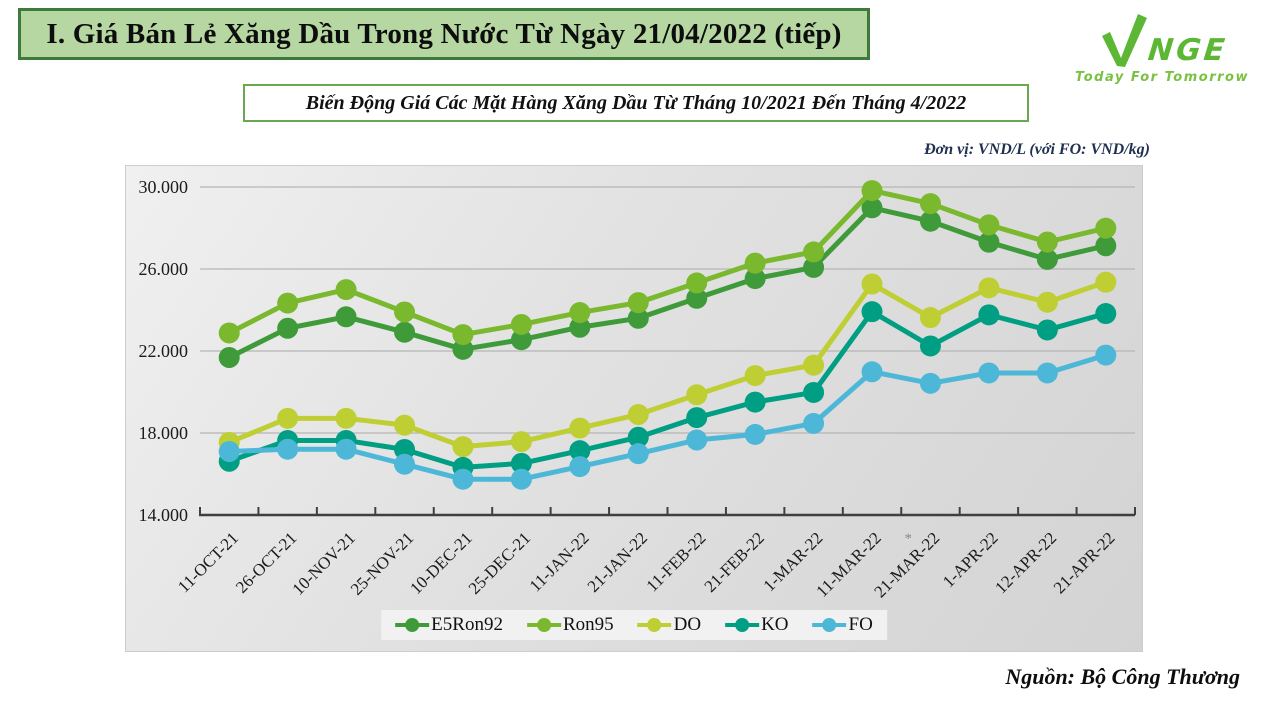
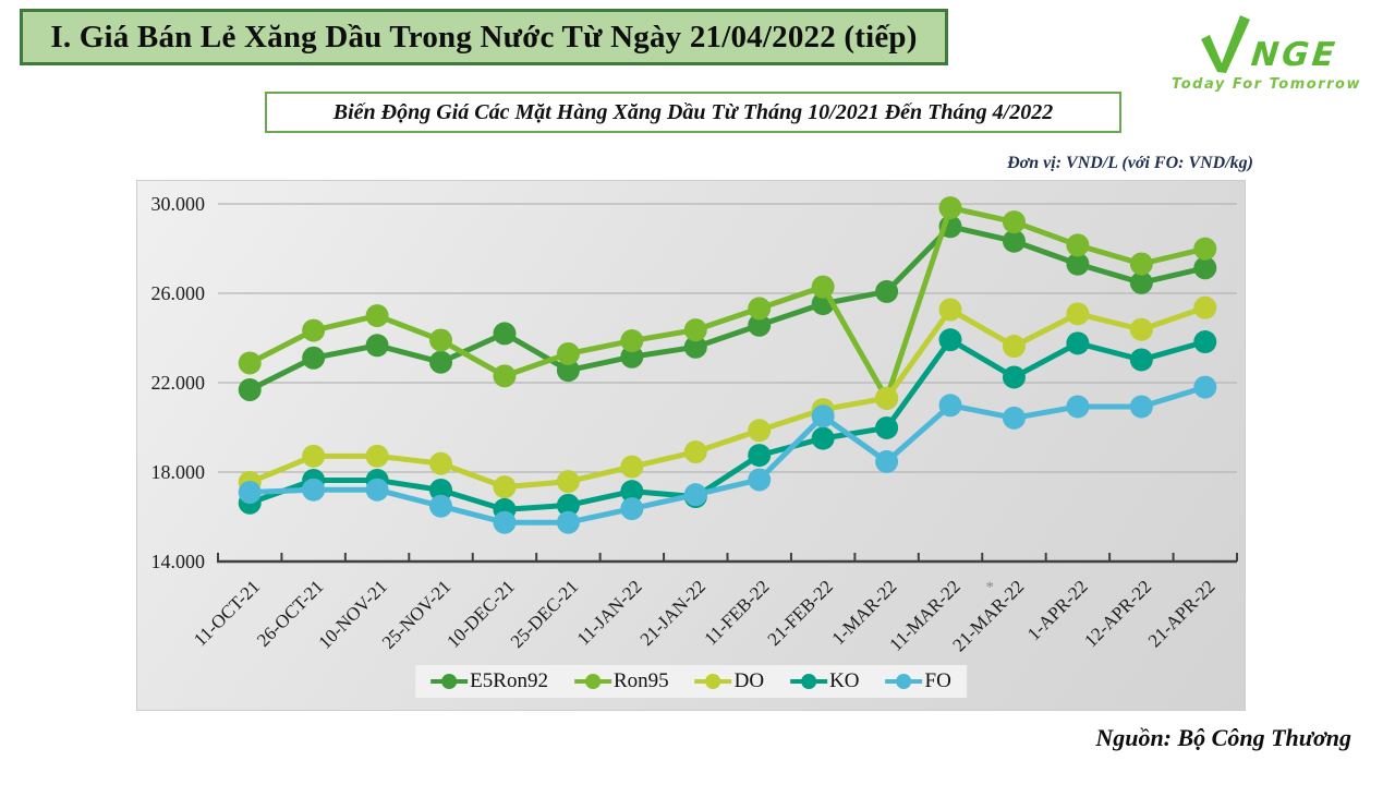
E5Ron92/10-DEC-21: 22100 -> 24200
Ron95/10-DEC-21: 22800 -> 22300
KO/21-JAN-22: 17800 -> 16900
FO/21-FEB-22: 17900 -> 20500
Ron95/1-MAR-22: 26800 -> 21300
